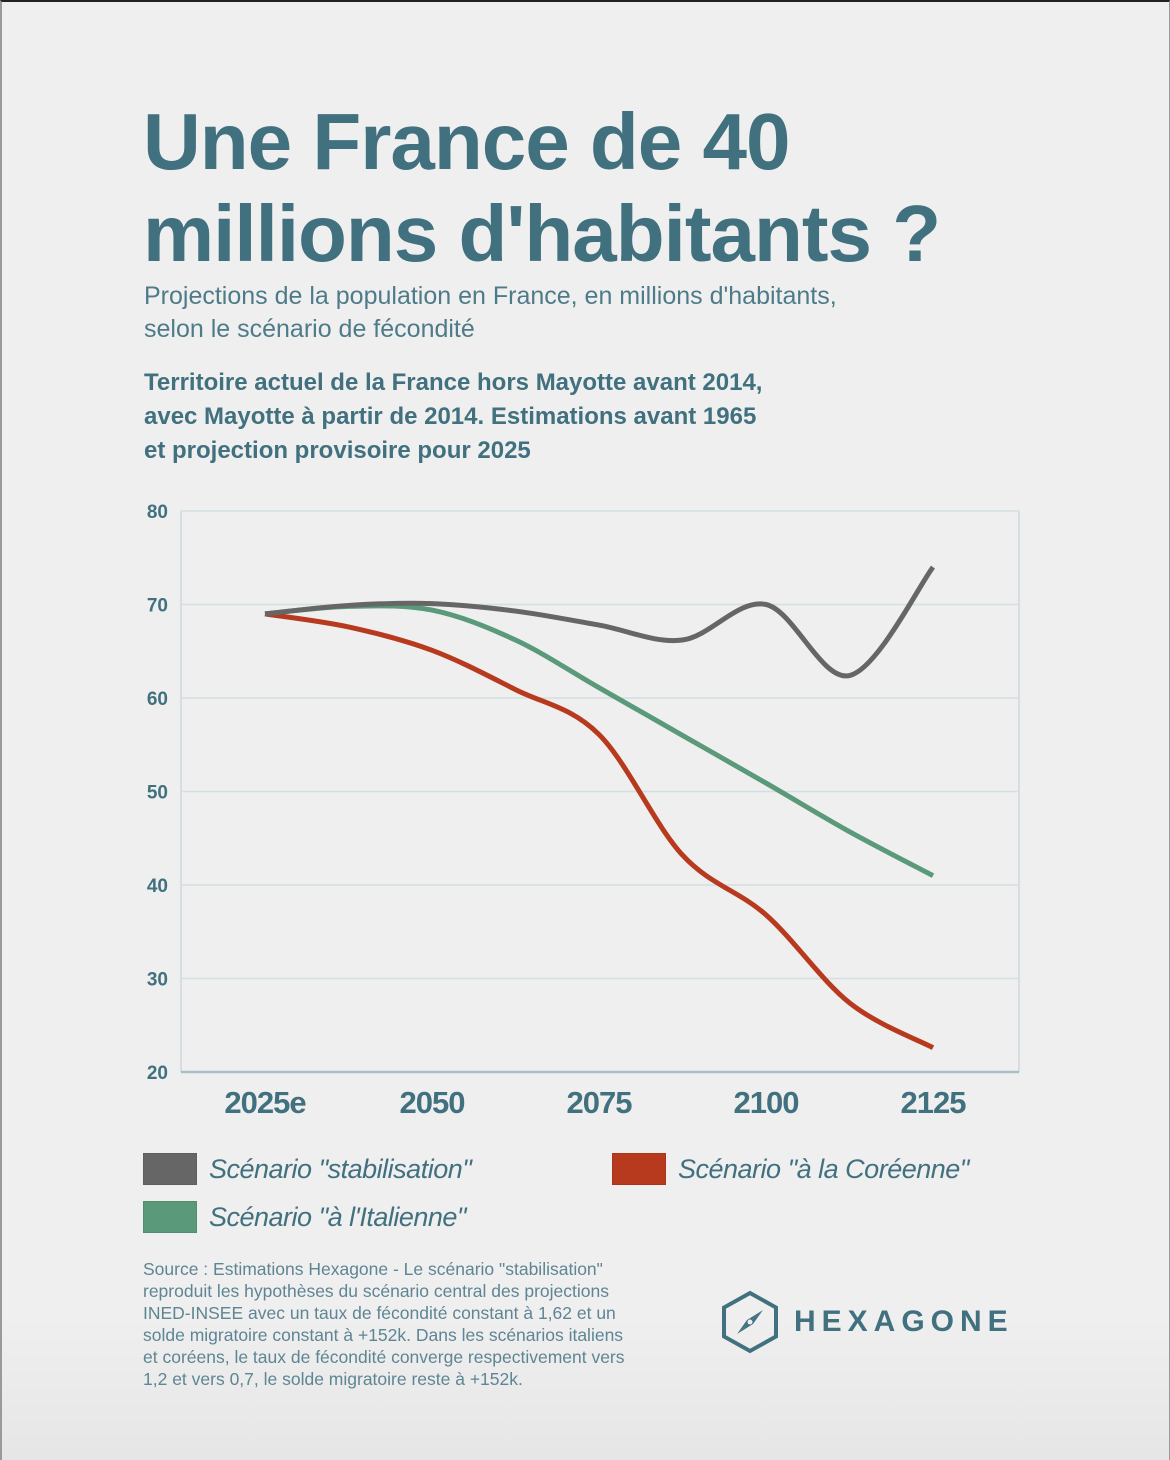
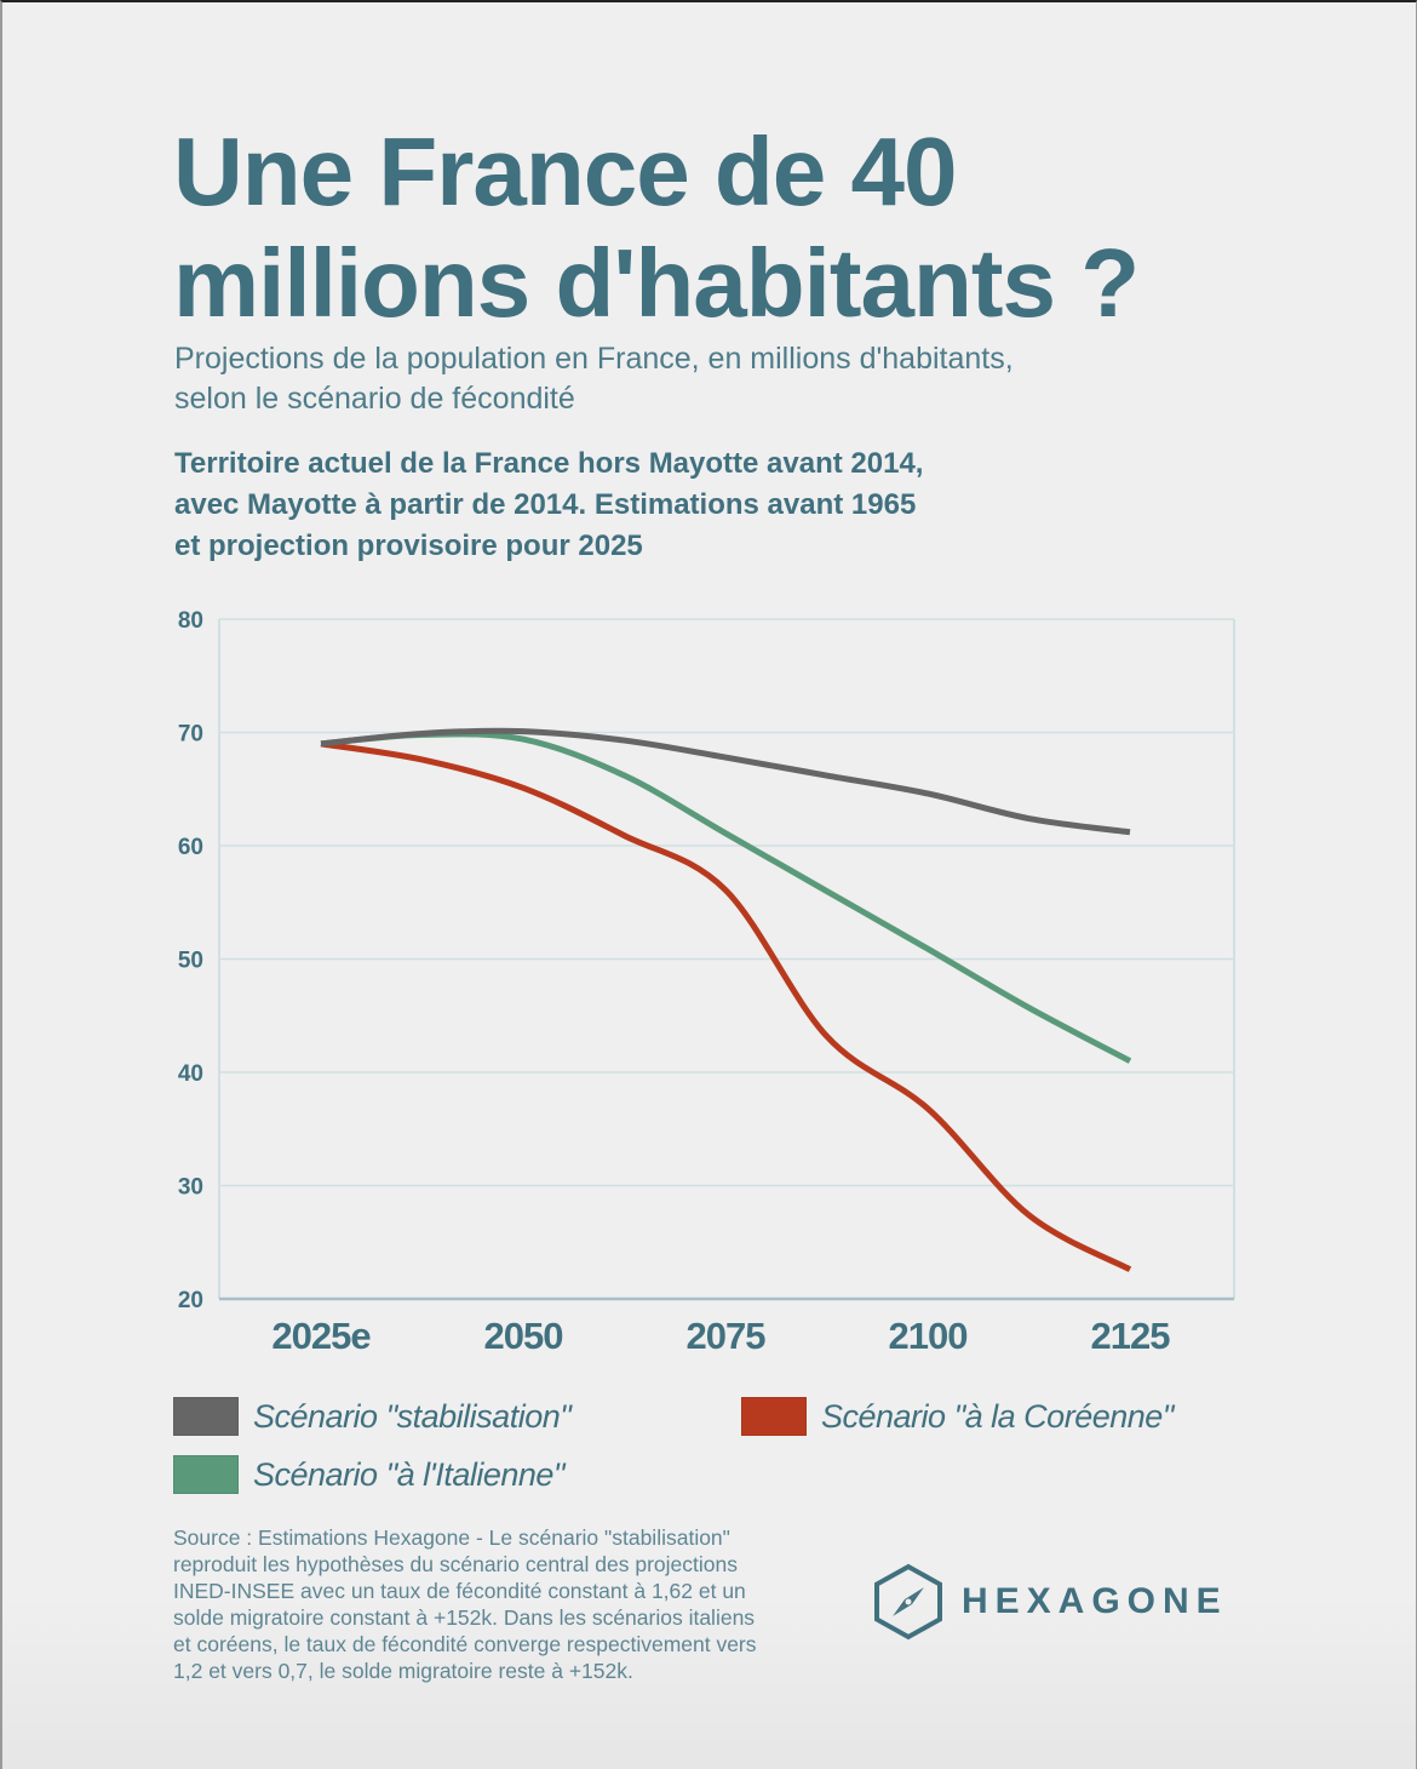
Scénario "stabilisation"/2100: 70 -> 65
Scénario "stabilisation"/2125: 74 -> 61
